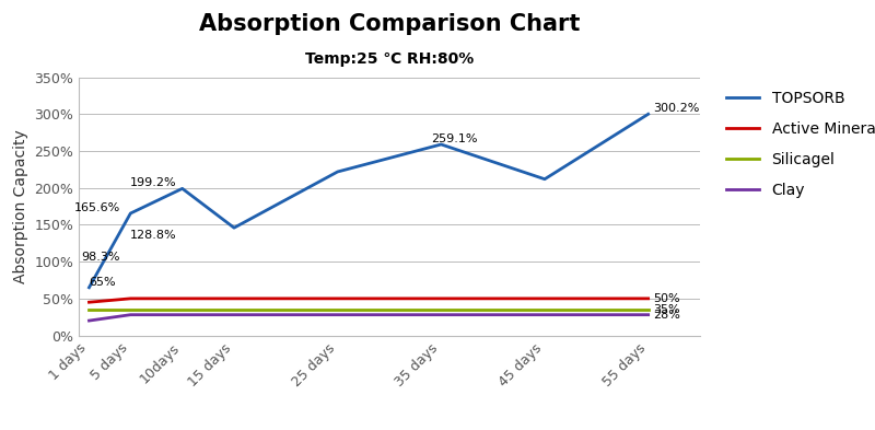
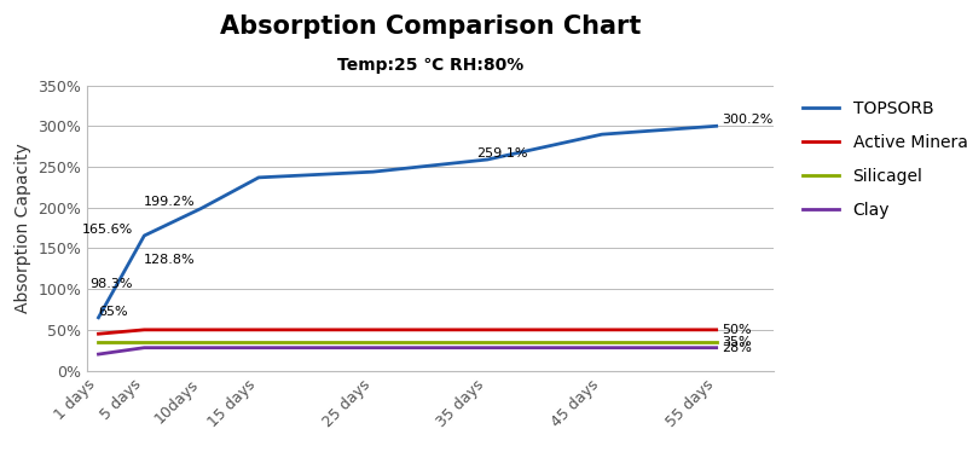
TOPSORB/15 days: 146% -> 237%
TOPSORB/25 days: 222% -> 244%
TOPSORB/45 days: 212% -> 290%
